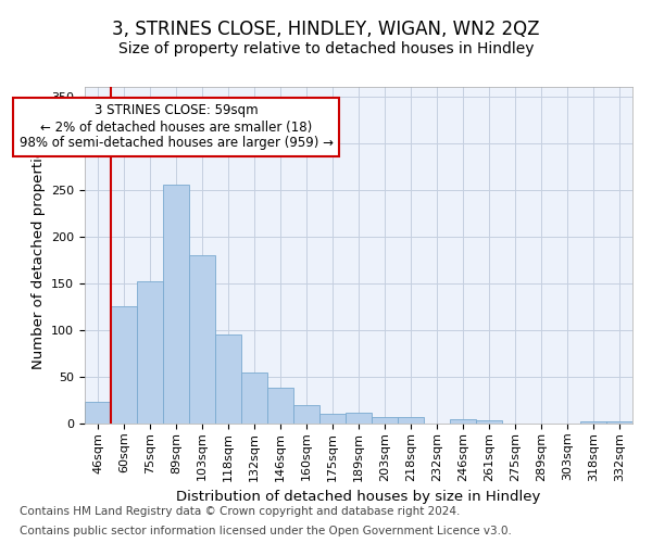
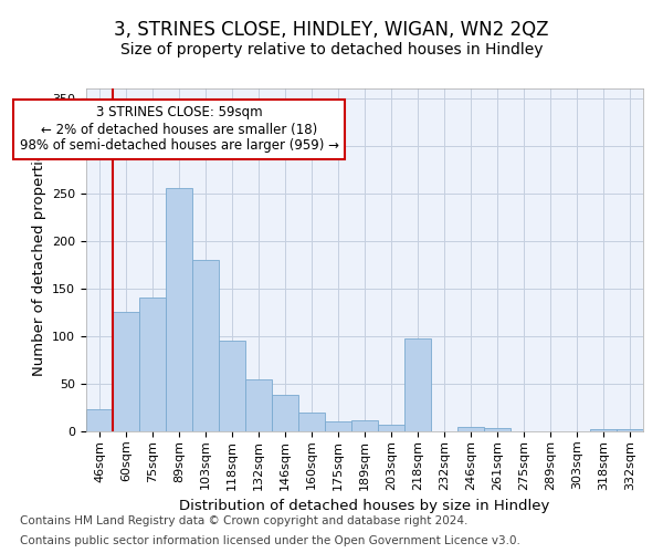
75sqm: 152 -> 140
218sqm: 7 -> 98
